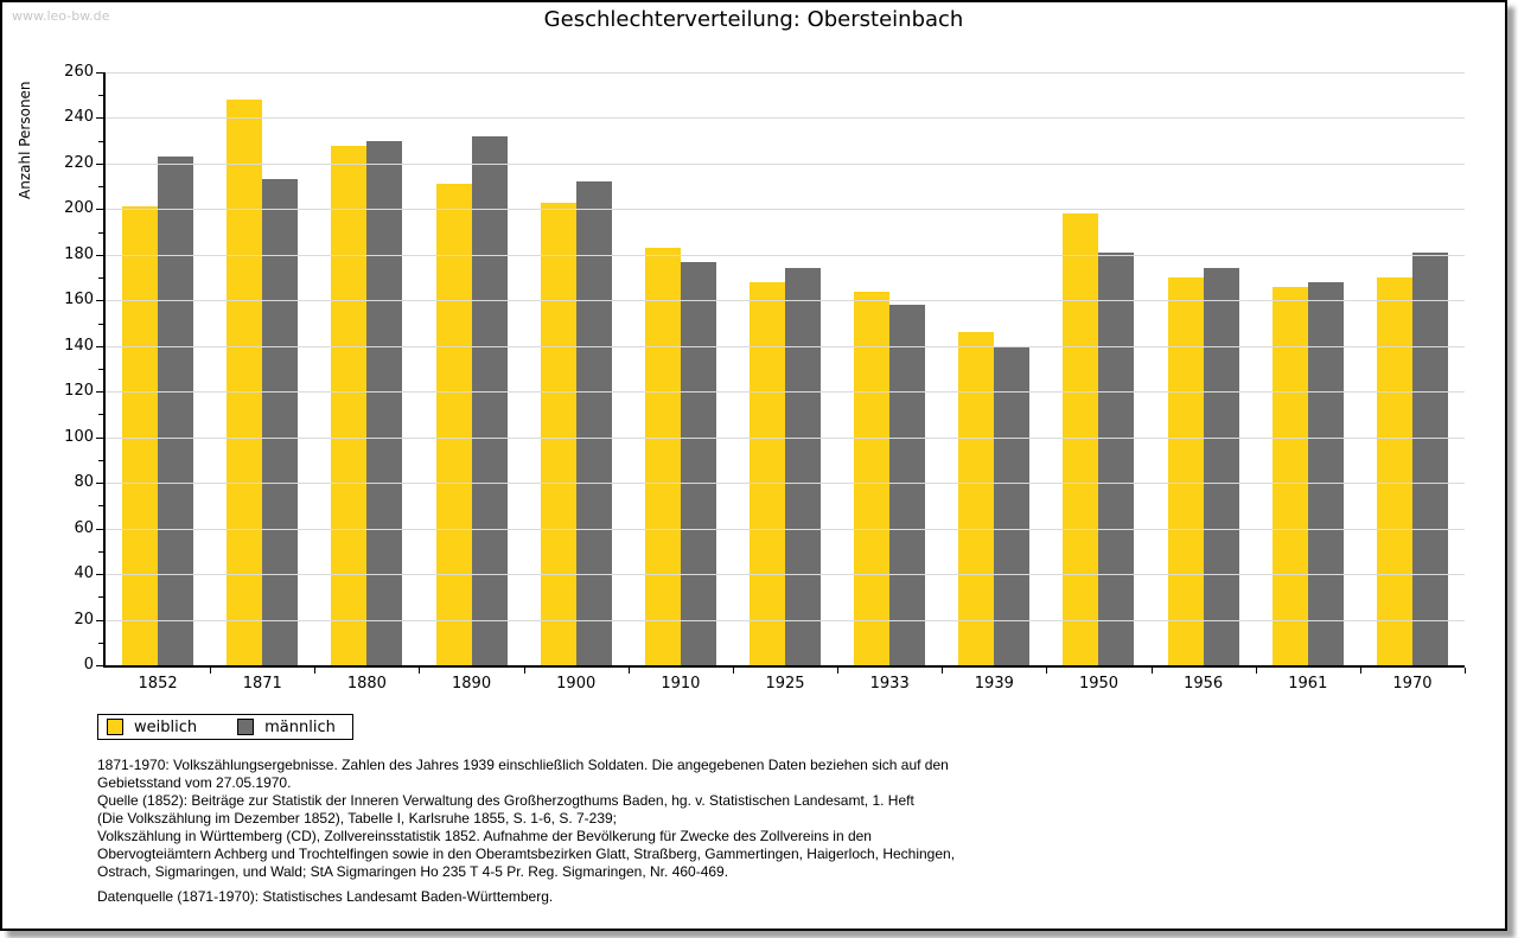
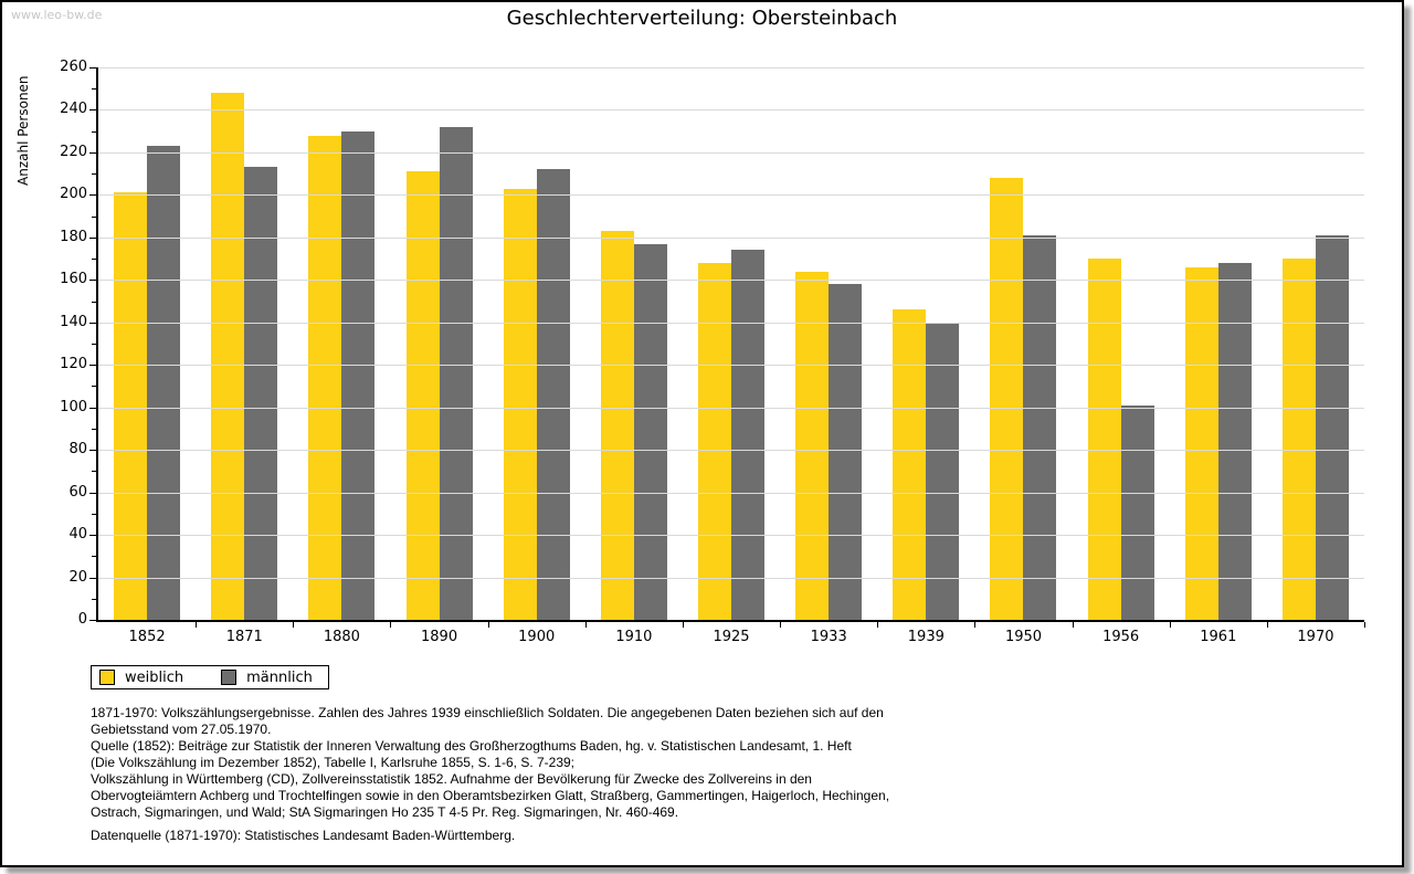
weiblich/1950: 198 -> 208
männlich/1956: 174 -> 101
